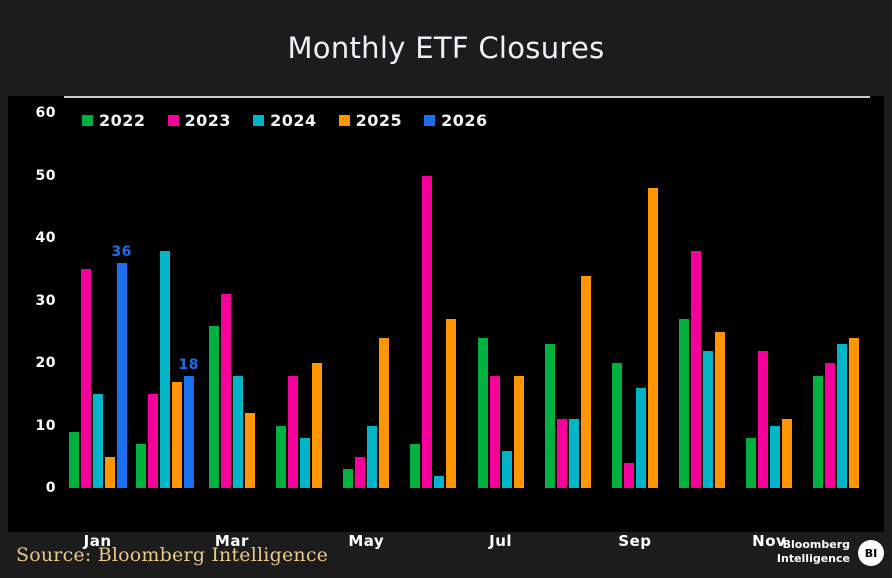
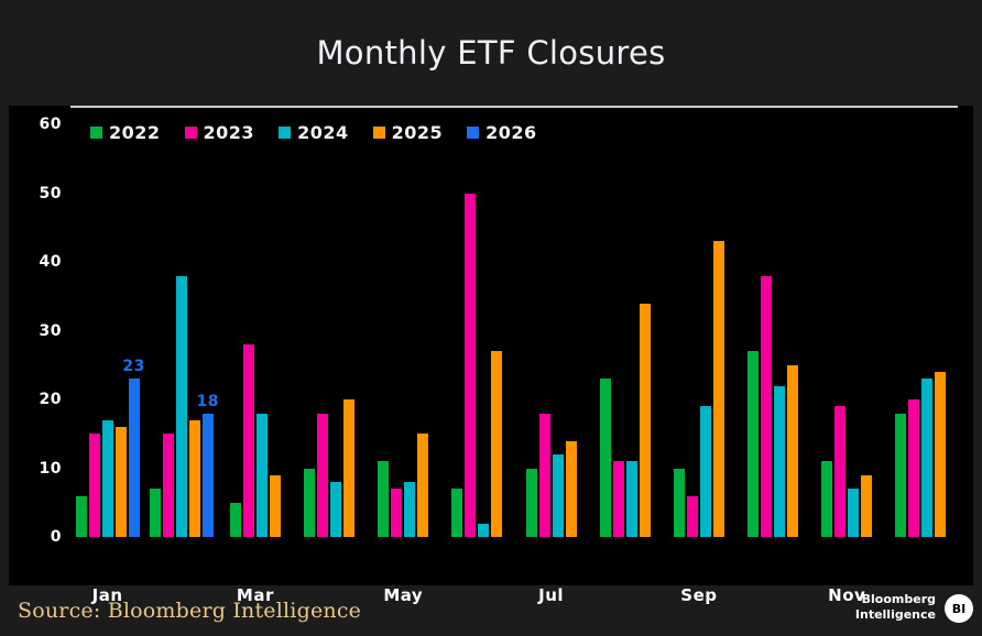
2022/Jan: 9 -> 6
2023/Jan: 35 -> 15
2024/Jan: 15 -> 17
2025/Jan: 5 -> 16
2026/Jan: 36 -> 23
2022/Mar: 26 -> 5
2023/Mar: 31 -> 28
2025/Mar: 12 -> 9
2022/May: 3 -> 11
2023/May: 5 -> 7
2024/May: 10 -> 8
2025/May: 24 -> 15
2022/Jul: 24 -> 10
2024/Jul: 6 -> 12
2025/Jul: 18 -> 14
2022/Sep: 20 -> 10
2023/Sep: 4 -> 6
2024/Sep: 16 -> 19
2025/Sep: 48 -> 43
2022/Nov: 8 -> 11
2023/Nov: 22 -> 19
2024/Nov: 10 -> 7
2025/Nov: 11 -> 9
